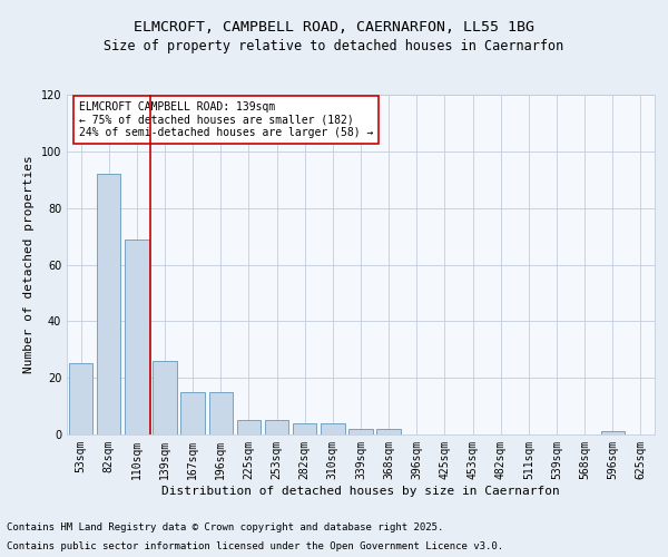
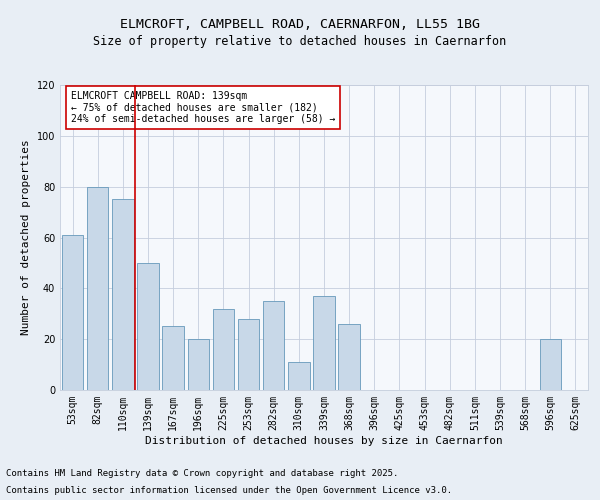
53sqm: 25 -> 61
82sqm: 92 -> 80
110sqm: 69 -> 75
139sqm: 26 -> 50
167sqm: 15 -> 25
196sqm: 15 -> 20
225sqm: 5 -> 32
253sqm: 5 -> 28
282sqm: 4 -> 35
310sqm: 4 -> 11
339sqm: 2 -> 37
368sqm: 2 -> 26
596sqm: 1 -> 20
